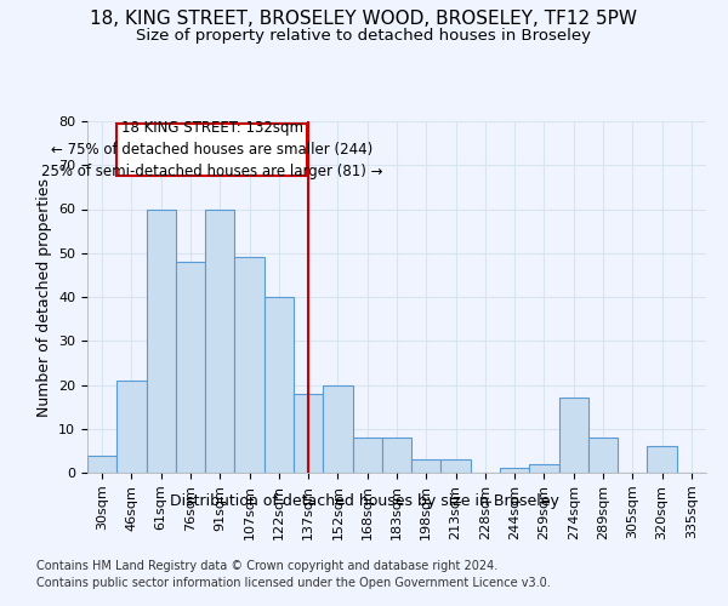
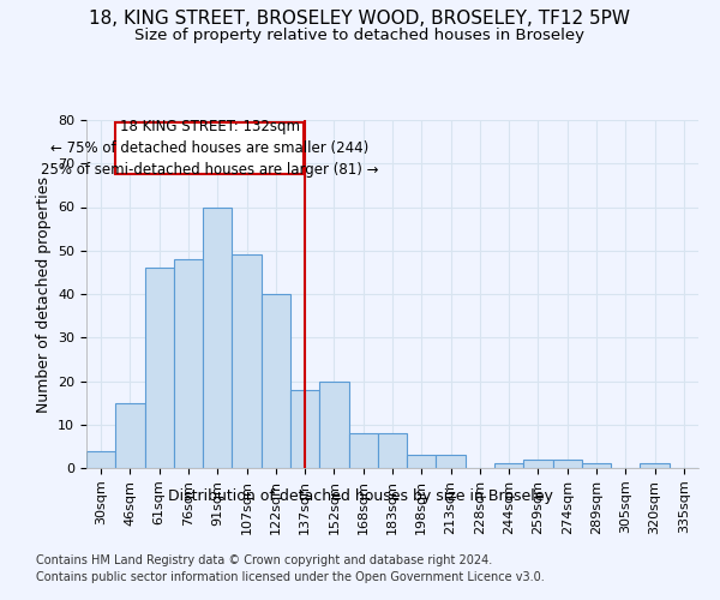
46sqm: 21 -> 15
61sqm: 60 -> 46
274sqm: 17 -> 2
289sqm: 8 -> 1
320sqm: 6 -> 1
